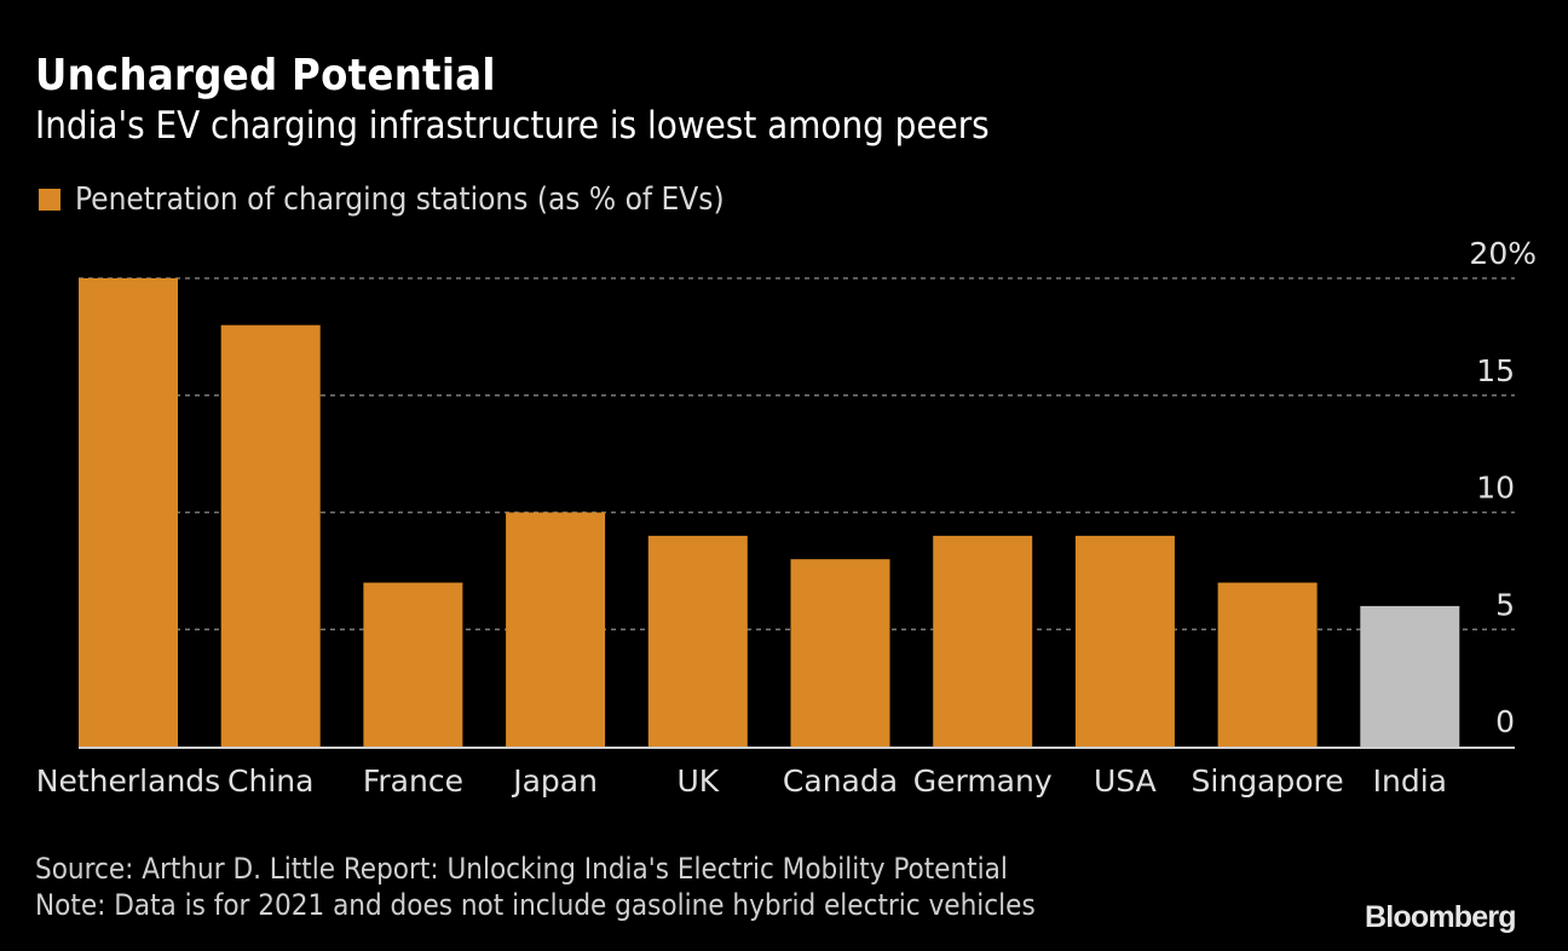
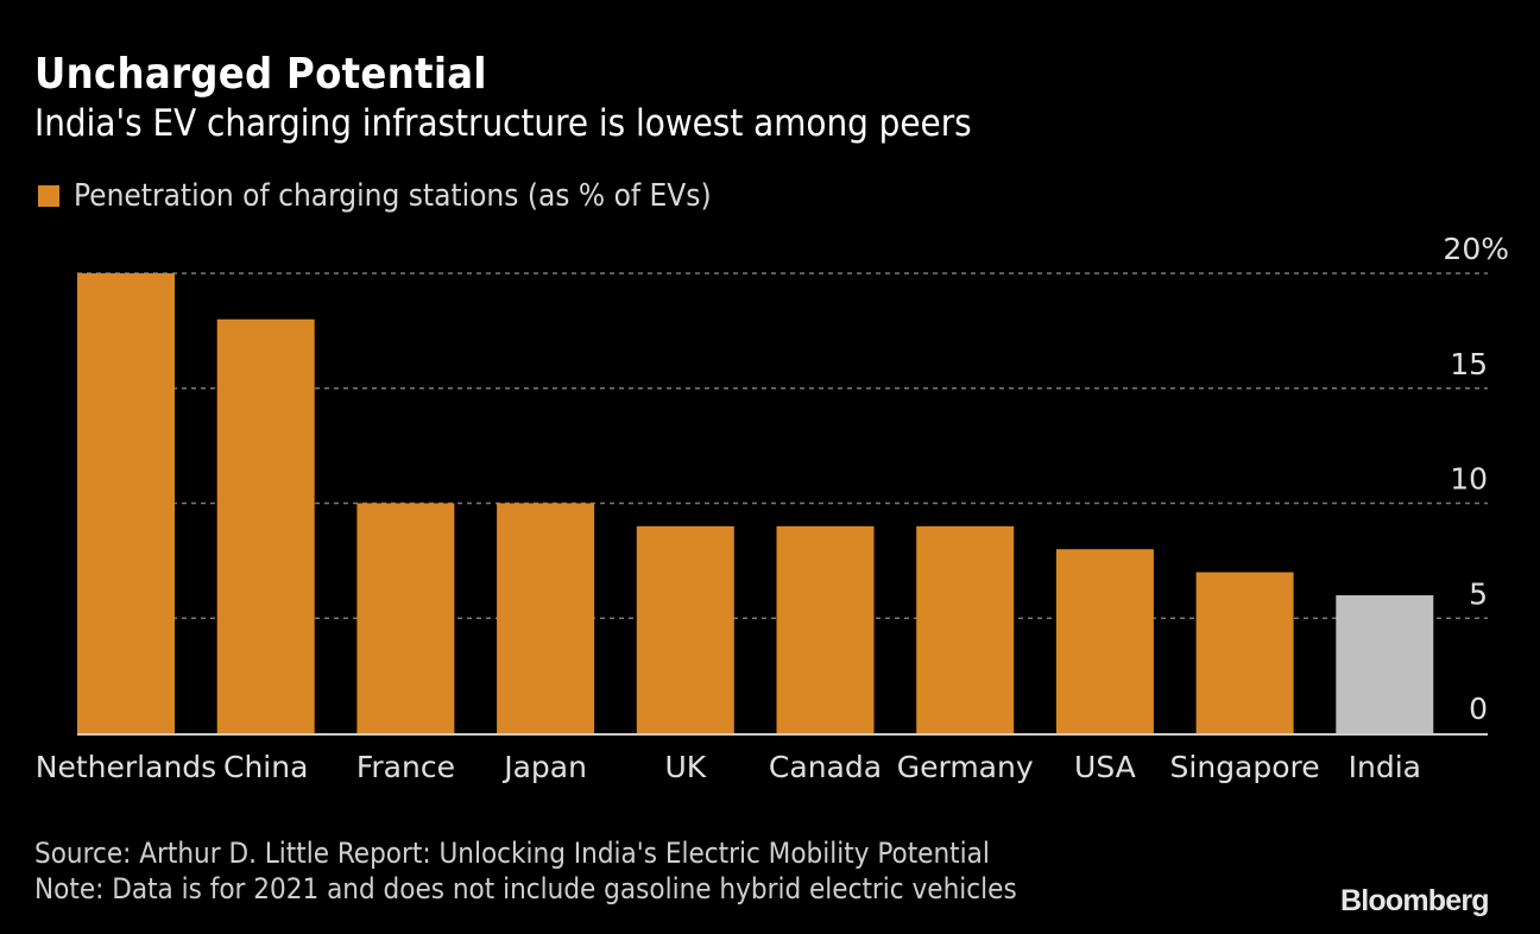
France: 7 -> 10
Canada: 8 -> 9
USA: 9 -> 8
